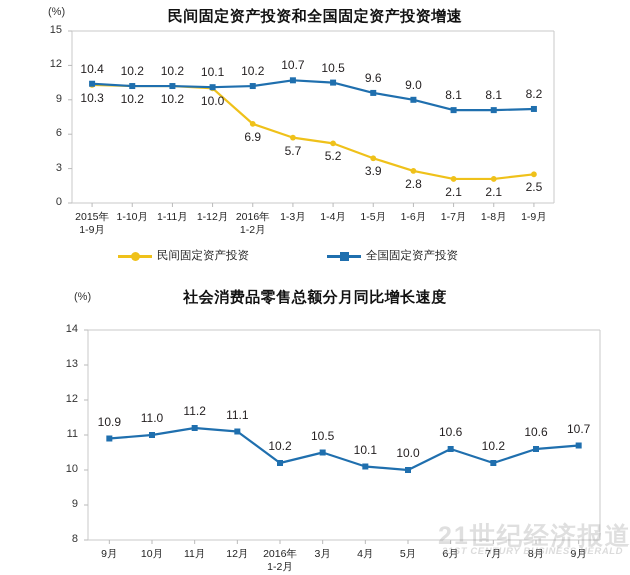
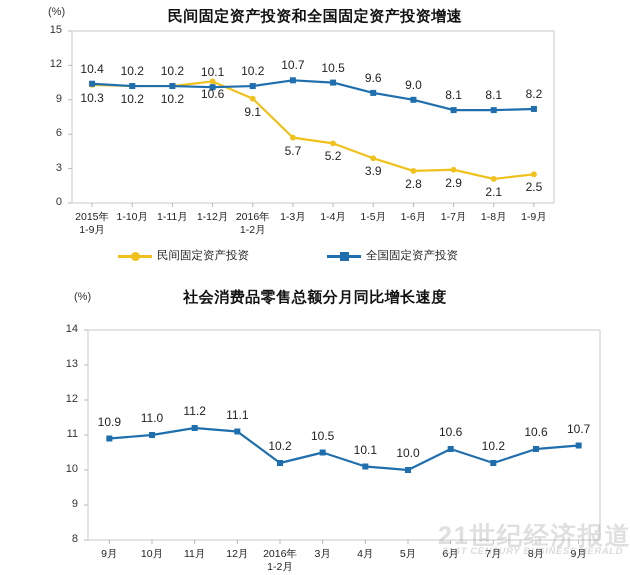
民间固定资产投资和全国固定资产投资增速/民间固定资产投资/1-12月: 10.0 -> 10.6
民间固定资产投资和全国固定资产投资增速/民间固定资产投资/2016年 1-2月: 6.9 -> 9.1
民间固定资产投资和全国固定资产投资增速/民间固定资产投资/1-7月: 2.1 -> 2.9
